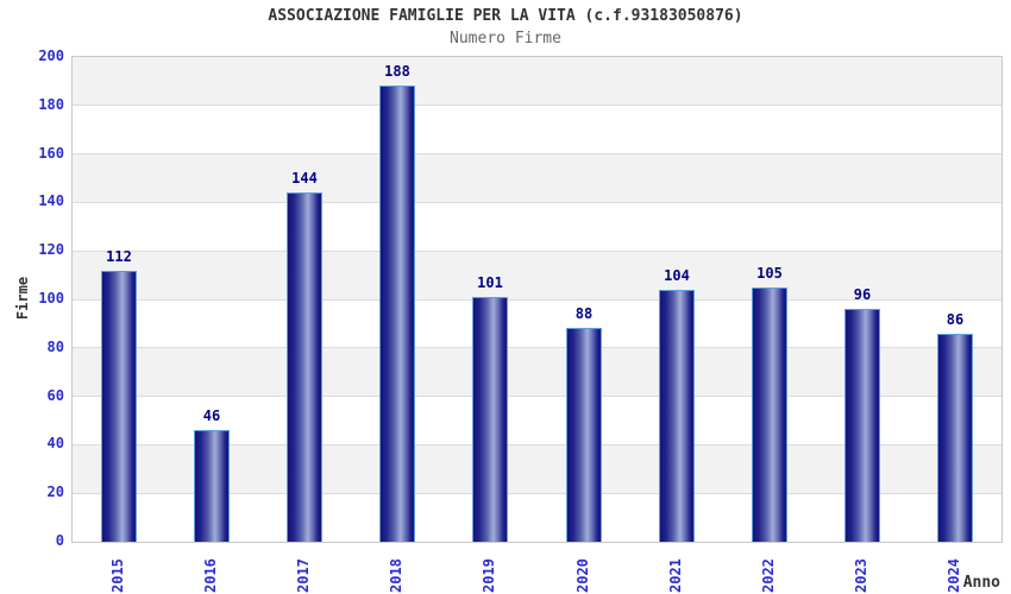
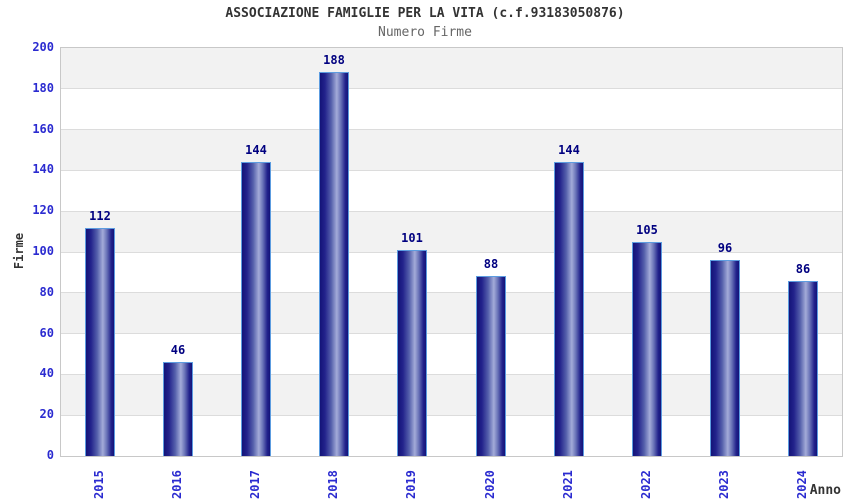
2021: 104 -> 144
